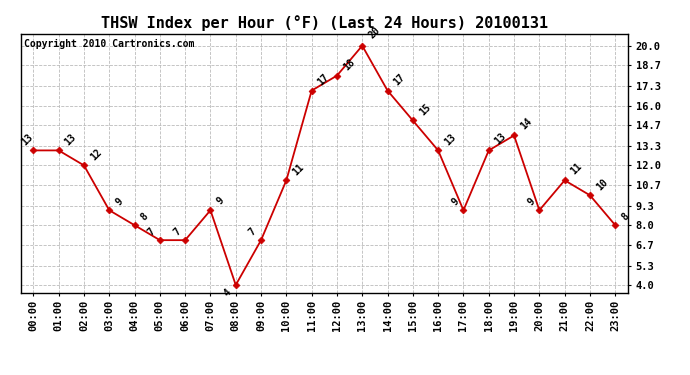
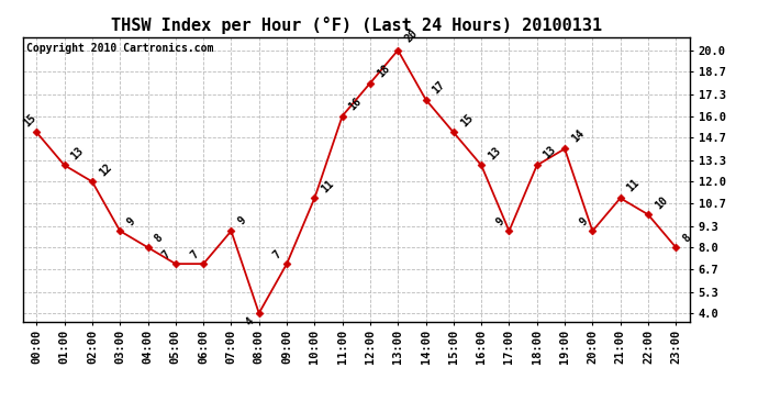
00:00: 13 -> 15
11:00: 17 -> 16
